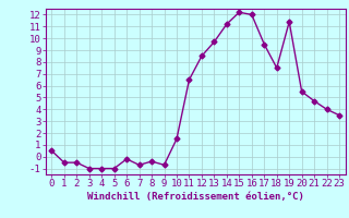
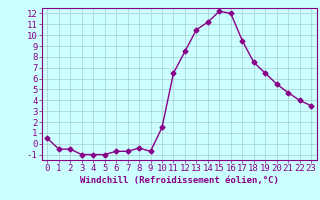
6: -0.2 -> -0.7
13: 9.7 -> 10.5
19: 11.4 -> 6.5
